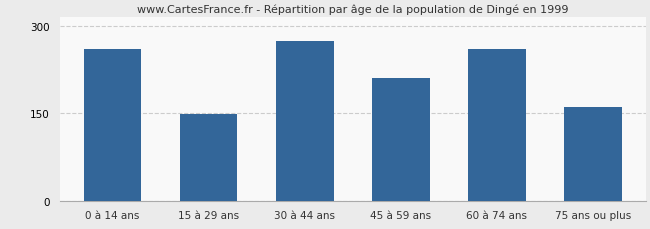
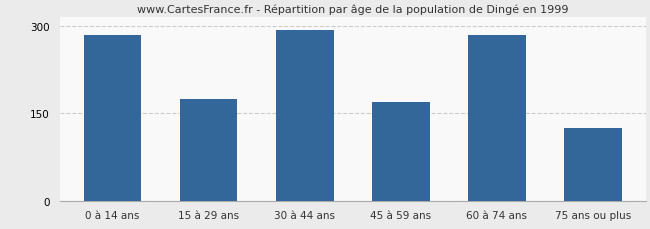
0 à 14 ans: 260 -> 285
15 à 29 ans: 148 -> 174
30 à 44 ans: 274 -> 293
45 à 59 ans: 210 -> 170
60 à 74 ans: 260 -> 285
75 ans ou plus: 160 -> 125
